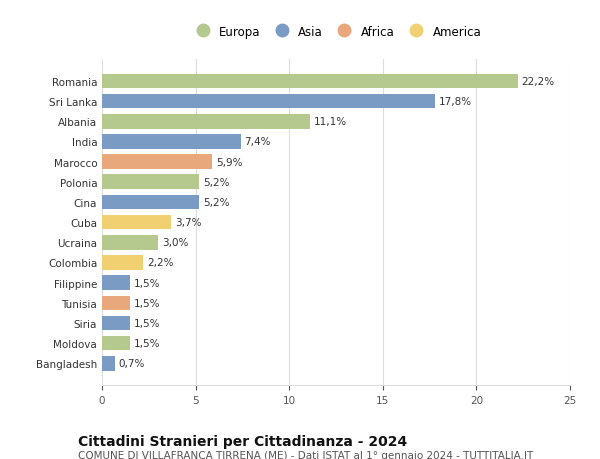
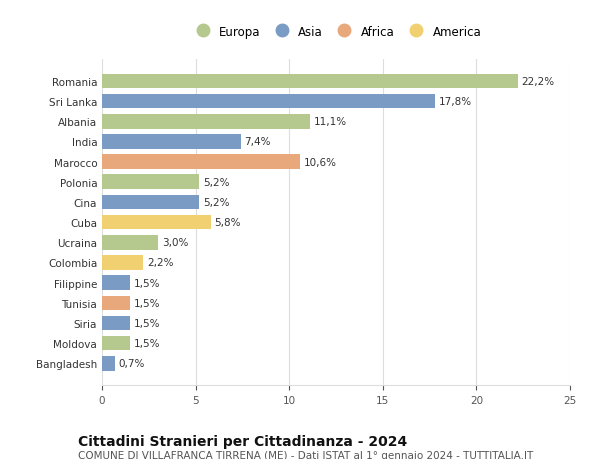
Marocco: 5,9% -> 10,6%
Cuba: 3,7% -> 5,8%
